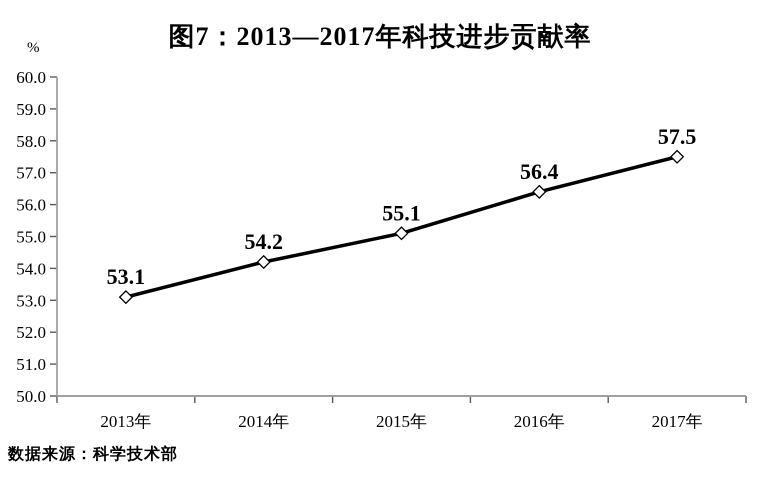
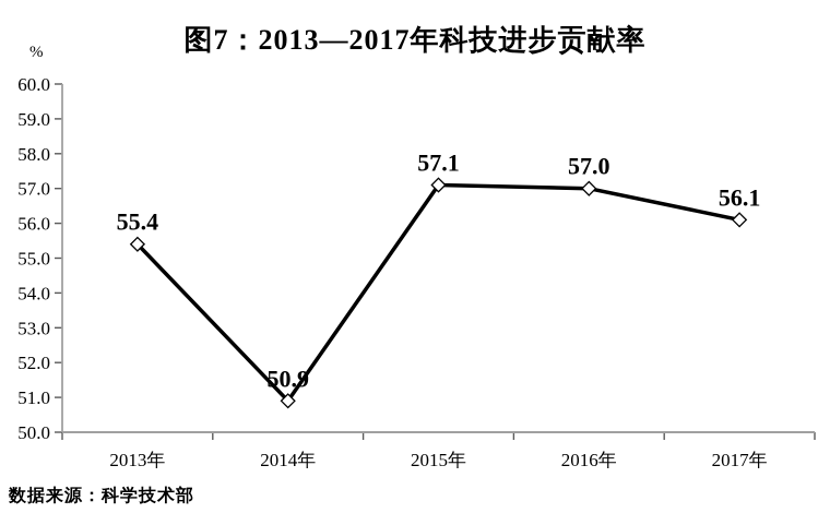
2013年: 53.1 -> 55.4
2014年: 54.2 -> 50.9
2015年: 55.1 -> 57.1
2016年: 56.4 -> 57.0
2017年: 57.5 -> 56.1
